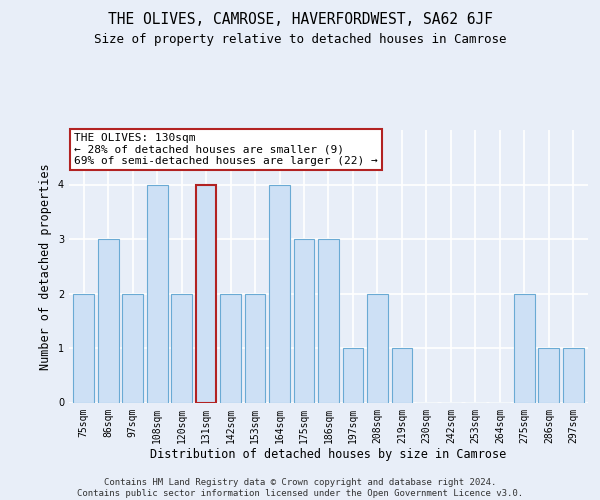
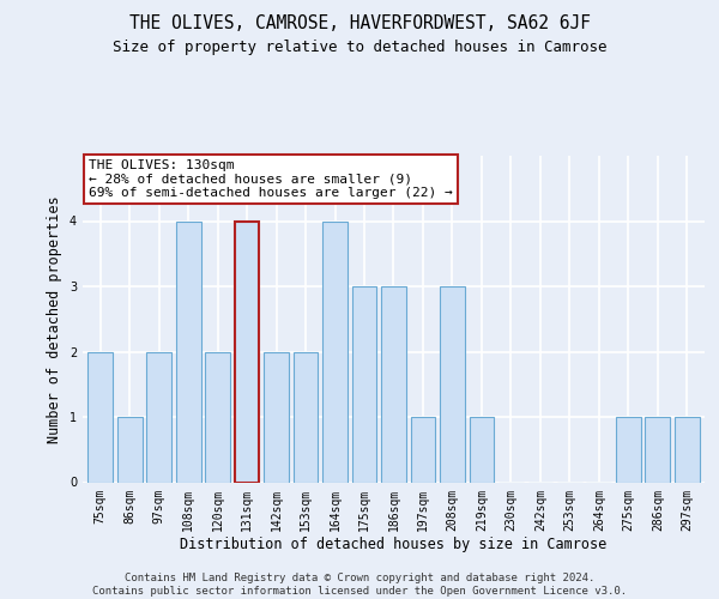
86sqm: 3 -> 1
208sqm: 2 -> 3
275sqm: 2 -> 1
